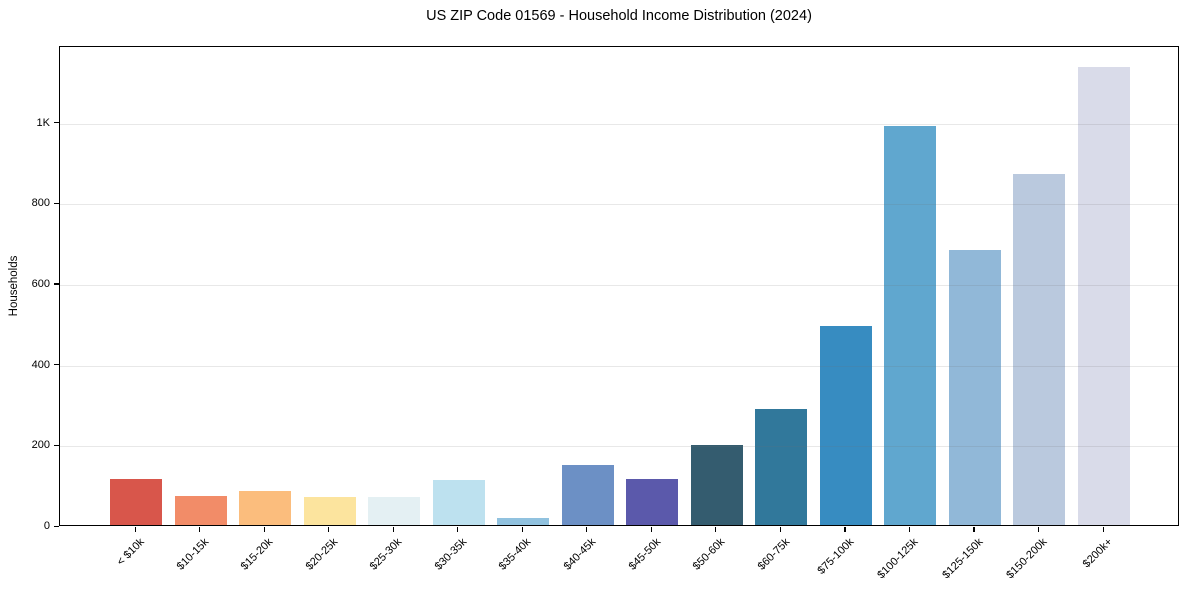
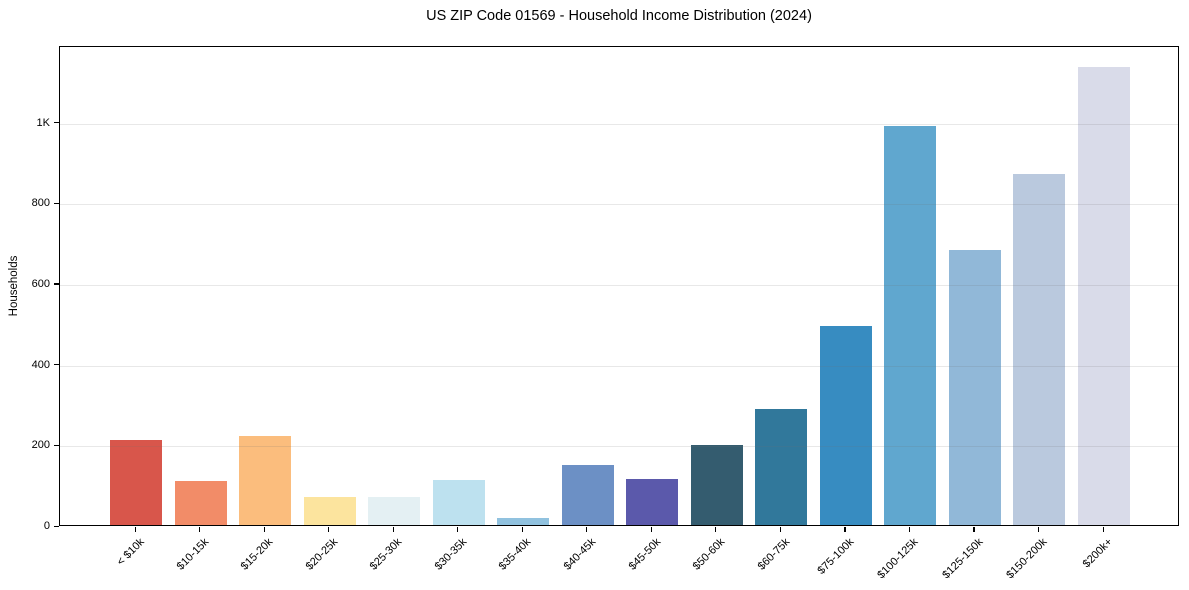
< $10k: 110 -> 210
$10-15k: 70 -> 110
$15-20k: 80 -> 220
